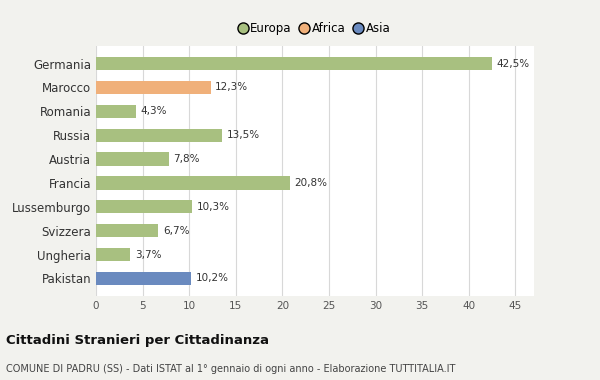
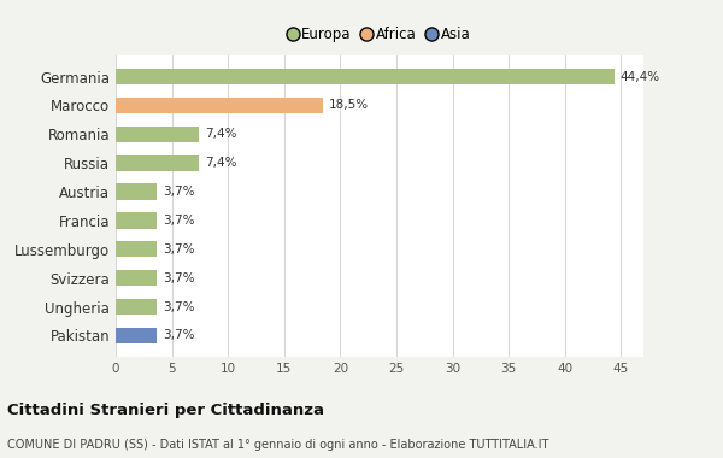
Germania: 42,5% -> 44,4%
Marocco: 12,3% -> 18,5%
Romania: 4,3% -> 7,4%
Russia: 13,5% -> 7,4%
Austria: 7,8% -> 3,7%
Francia: 20,8% -> 3,7%
Lussemburgo: 10,3% -> 3,7%
Svizzera: 6,7% -> 3,7%
Pakistan: 10,2% -> 3,7%
